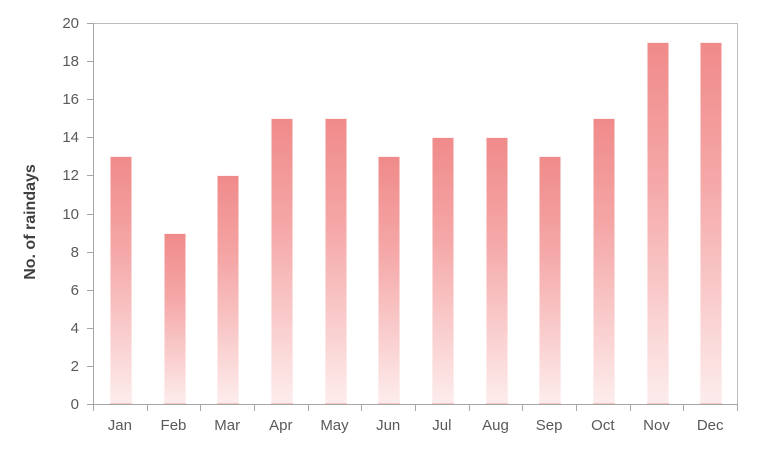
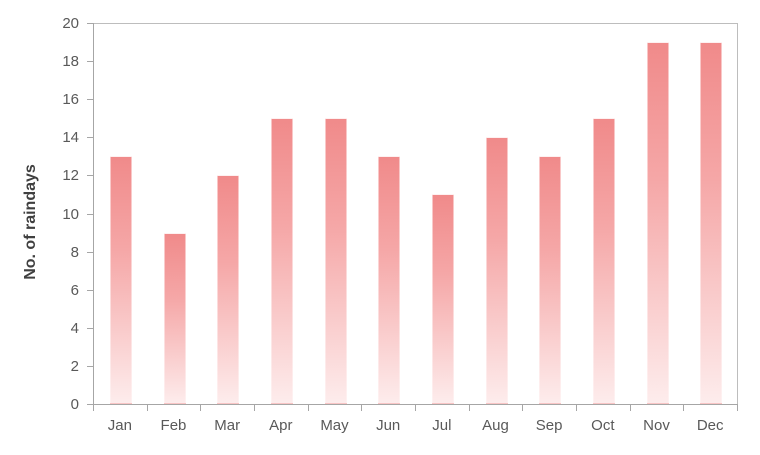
Jul: 14 -> 11
